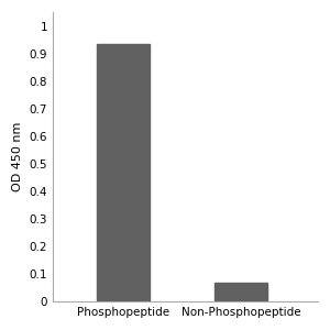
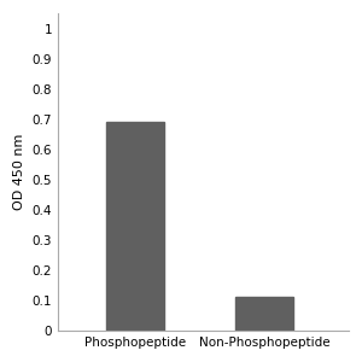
Phosphopeptide: 0.935 -> 0.690
Non-Phosphopeptide: 0.070 -> 0.110
